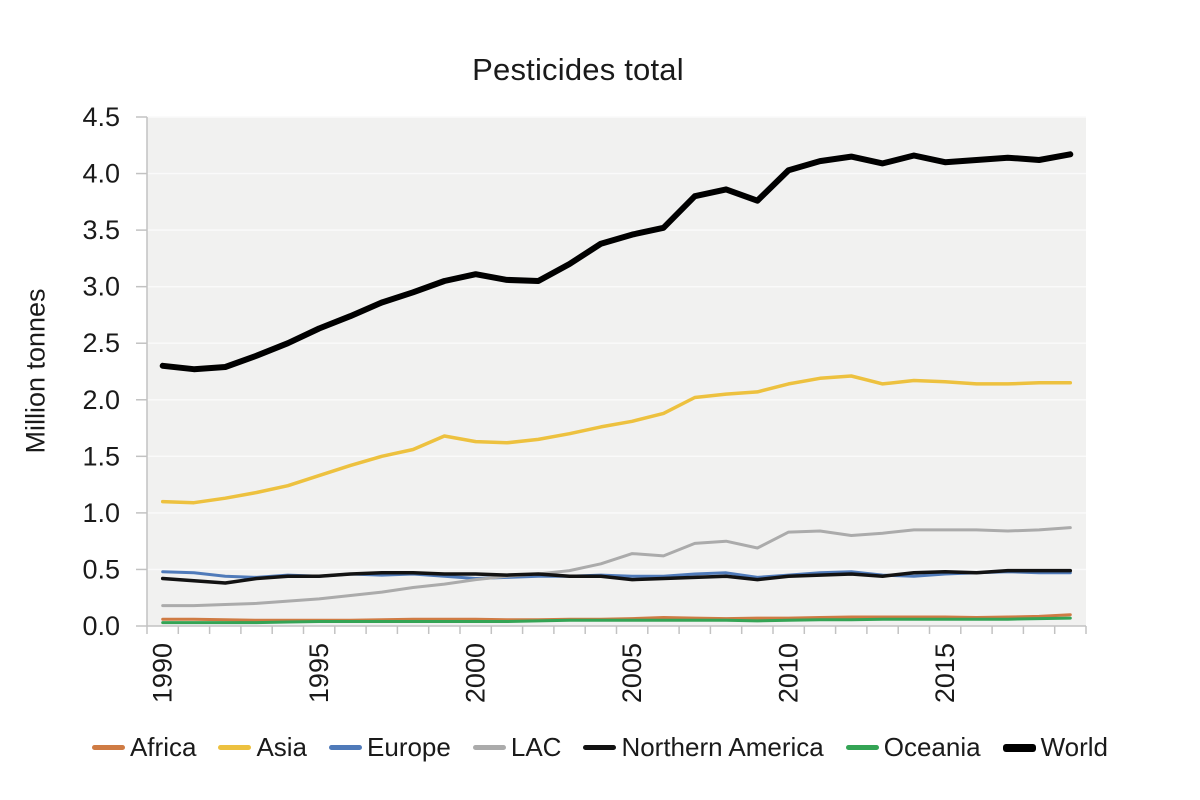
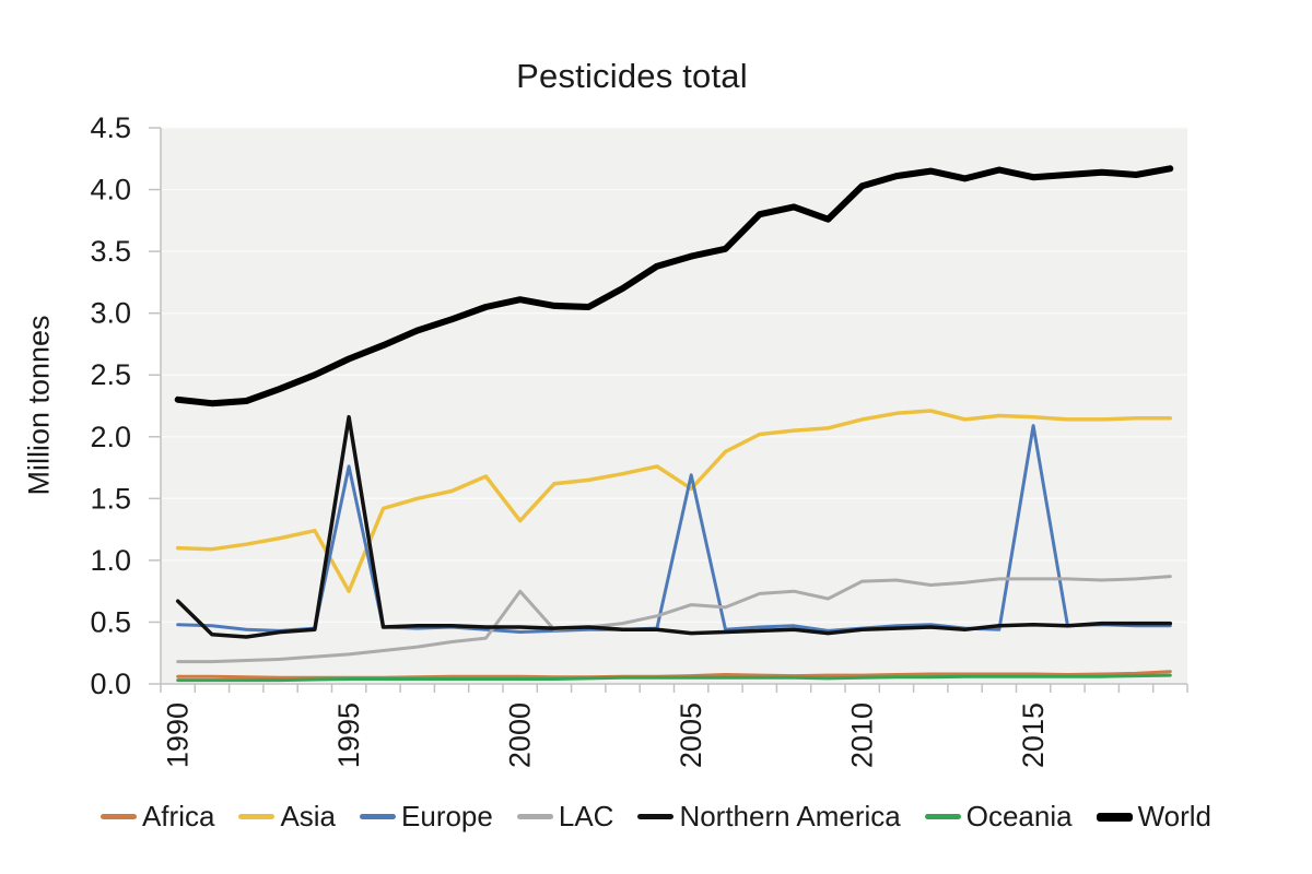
Northern America/1990: 0.42 -> 0.67
Asia/1995: 1.33 -> 0.75
Europe/1995: 0.44 -> 1.76
Northern America/1995: 0.44 -> 2.16
Asia/2000: 1.63 -> 1.32
LAC/2000: 0.41 -> 0.75
Asia/2005: 1.81 -> 1.58
Europe/2005: 0.44 -> 1.69
Europe/2015: 0.46 -> 2.09
